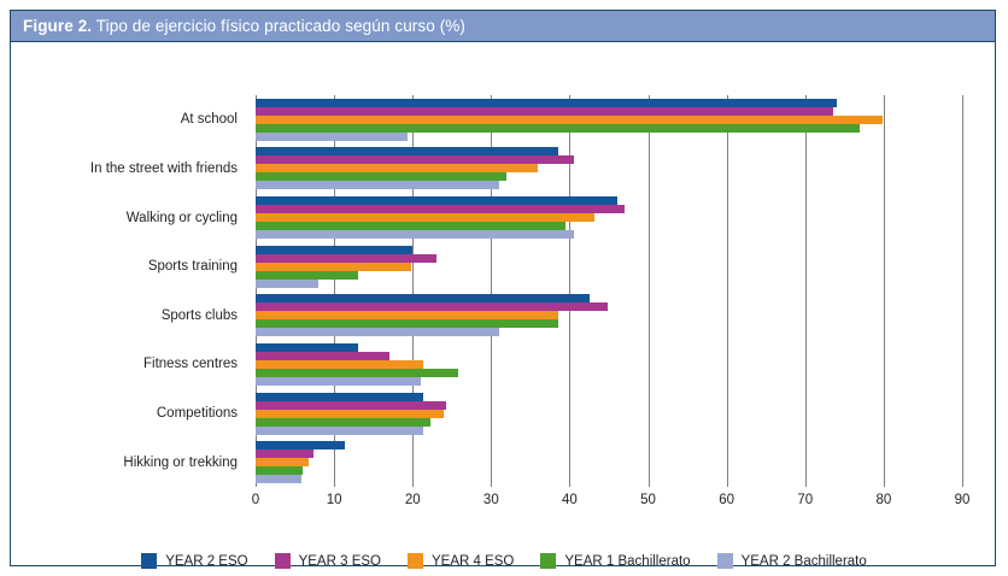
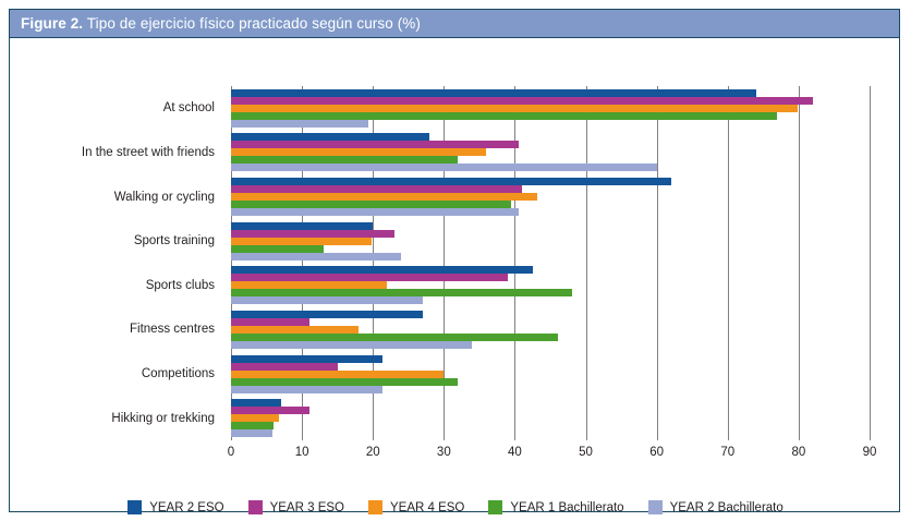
YEAR 3 ESO/At school: 74 -> 82
YEAR 2 ESO/In the street with friends: 38 -> 28
YEAR 2 Bachillerato/In the street with friends: 31 -> 60
YEAR 2 ESO/Walking or cycling: 46 -> 62
YEAR 3 ESO/Walking or cycling: 47 -> 41
YEAR 2 Bachillerato/Sports training: 8 -> 24
YEAR 3 ESO/Sports clubs: 45 -> 39
YEAR 4 ESO/Sports clubs: 39 -> 22
YEAR 1 Bachillerato/Sports clubs: 38 -> 48
YEAR 2 Bachillerato/Sports clubs: 31 -> 27
YEAR 2 ESO/Fitness centres: 13 -> 27
YEAR 3 ESO/Fitness centres: 17 -> 11
YEAR 4 ESO/Fitness centres: 21 -> 18
YEAR 1 Bachillerato/Fitness centres: 26 -> 46
YEAR 2 Bachillerato/Fitness centres: 21 -> 34
YEAR 3 ESO/Competitions: 24 -> 15
YEAR 4 ESO/Competitions: 24 -> 30
YEAR 1 Bachillerato/Competitions: 22 -> 32
YEAR 2 ESO/Hikking or trekking: 11 -> 7
YEAR 3 ESO/Hikking or trekking: 7 -> 11
